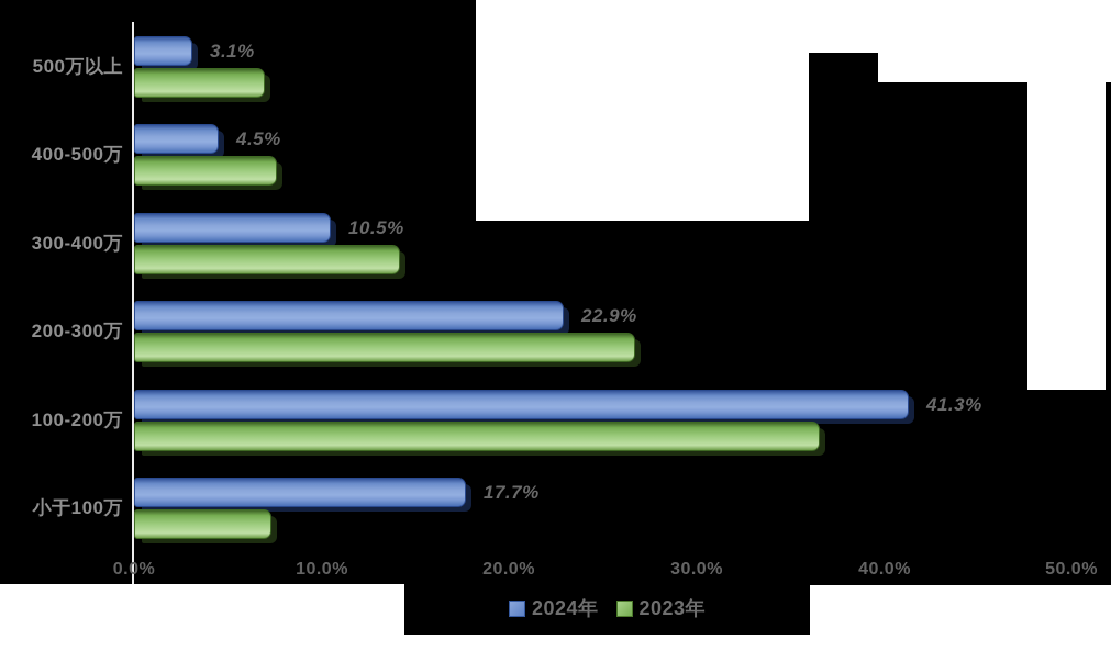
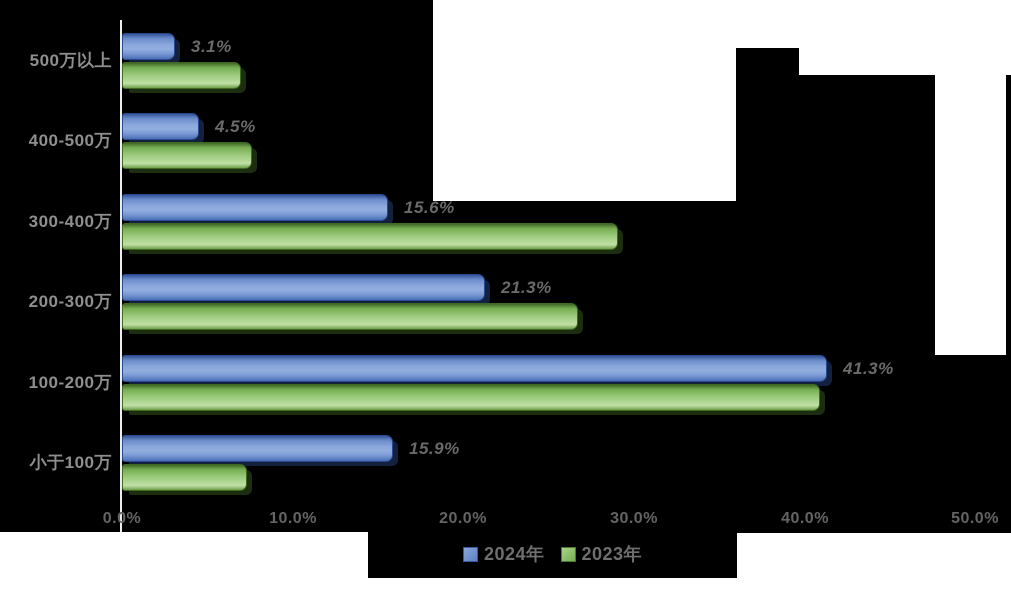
2024年/300-400万: 10.5% -> 15.6%
2023年/300-400万: 14.2% -> 29.1%
2024年/200-300万: 22.9% -> 21.3%
2023年/100-200万: 36.6% -> 40.9%
2024年/小于100万: 17.7% -> 15.9%
